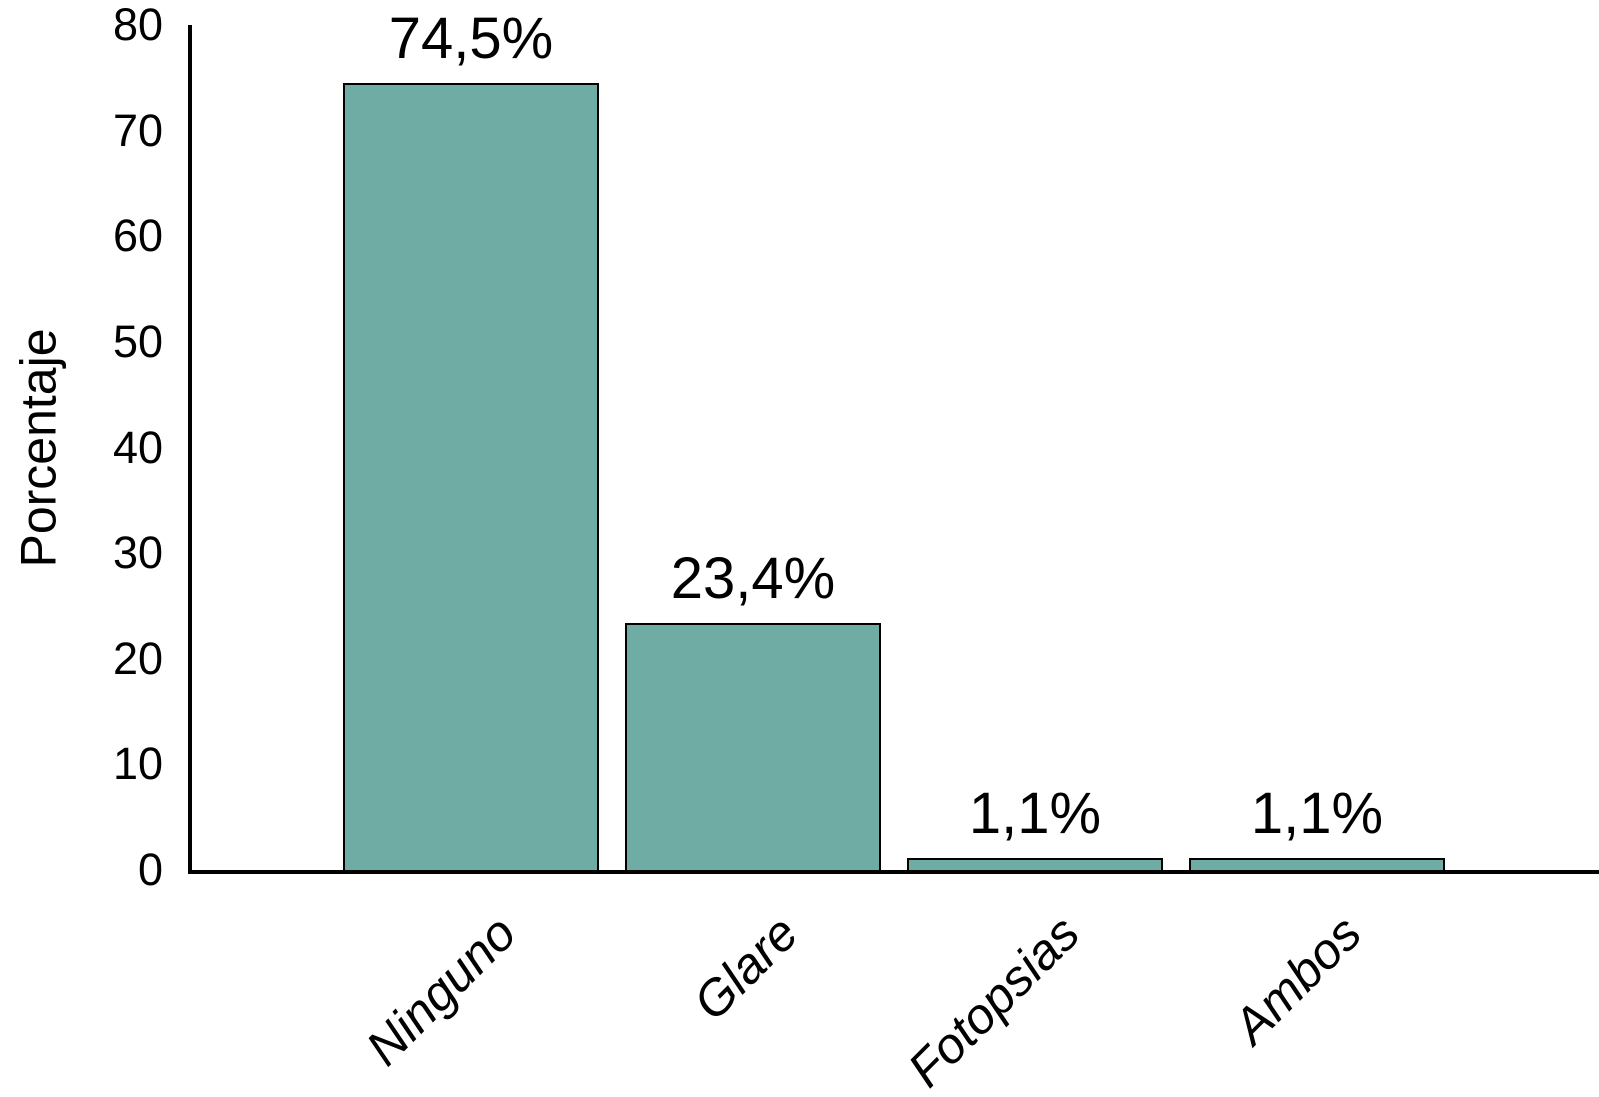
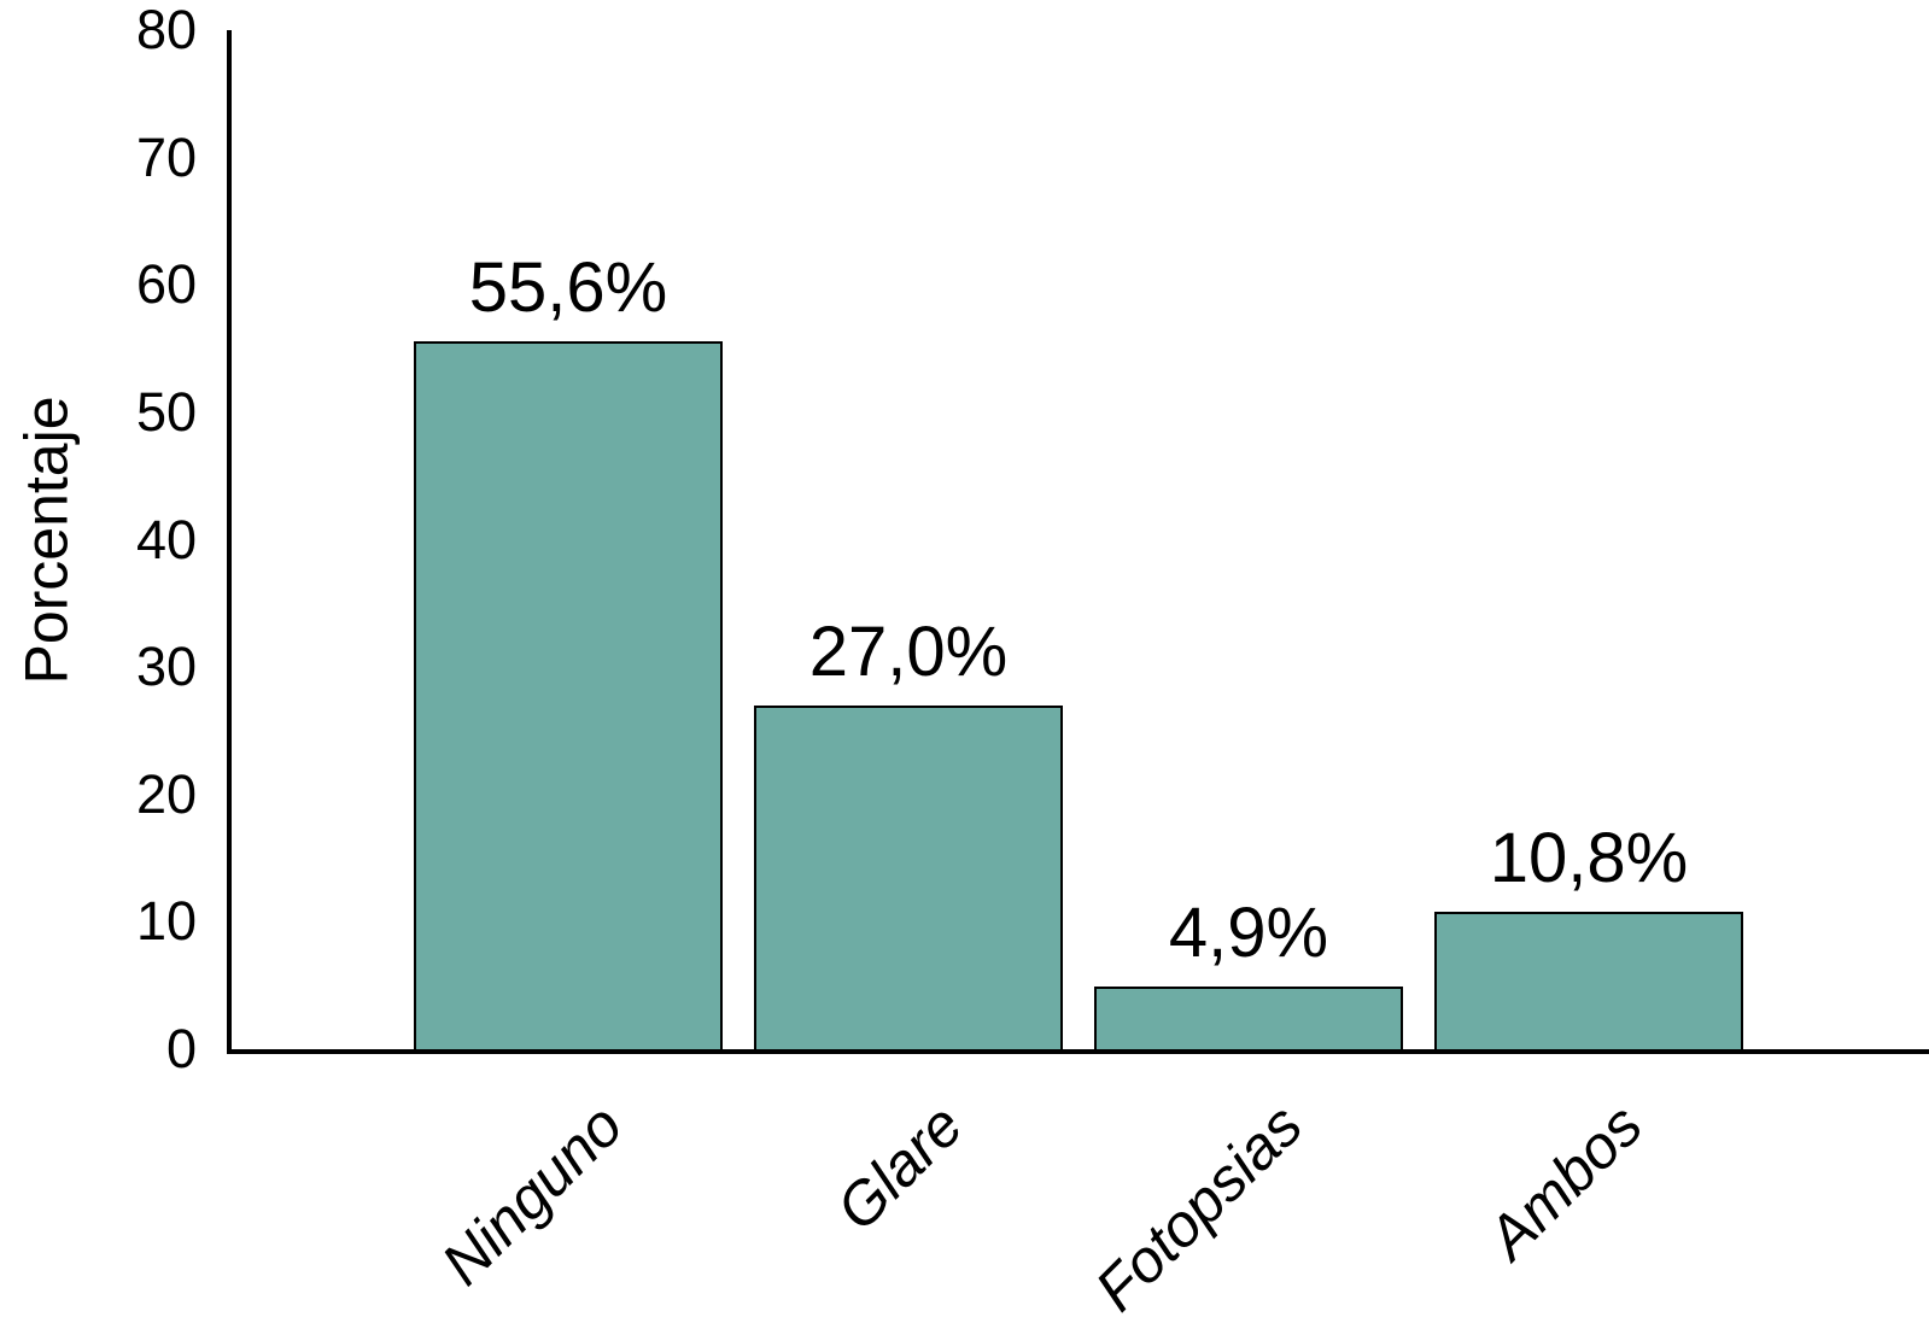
Ninguno: 74,5% -> 55,6%
Glare: 23,4% -> 27,0%
Fotopsias: 1,1% -> 4,9%
Ambos: 1,1% -> 10,8%
